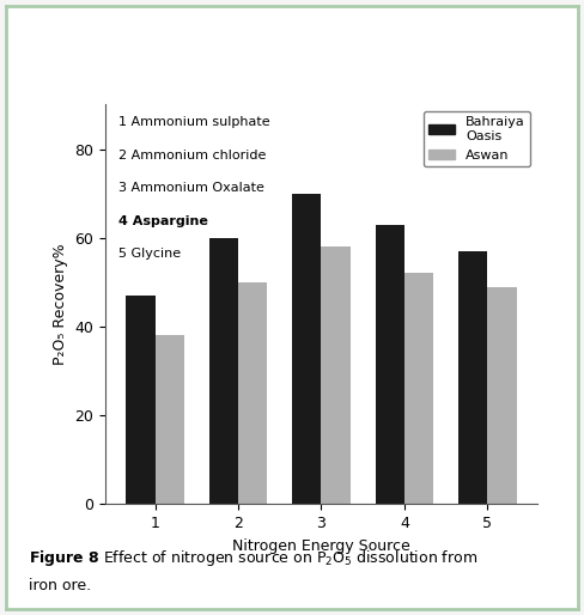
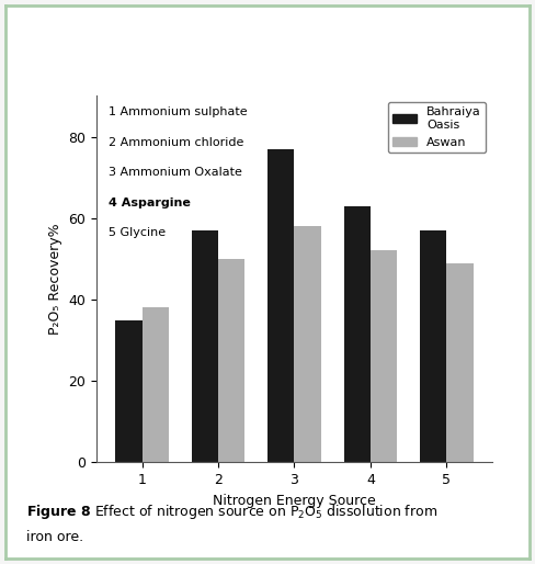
Bahraiya Oasis/1: 47 -> 35
Bahraiya Oasis/2: 60 -> 57
Bahraiya Oasis/3: 70 -> 77
